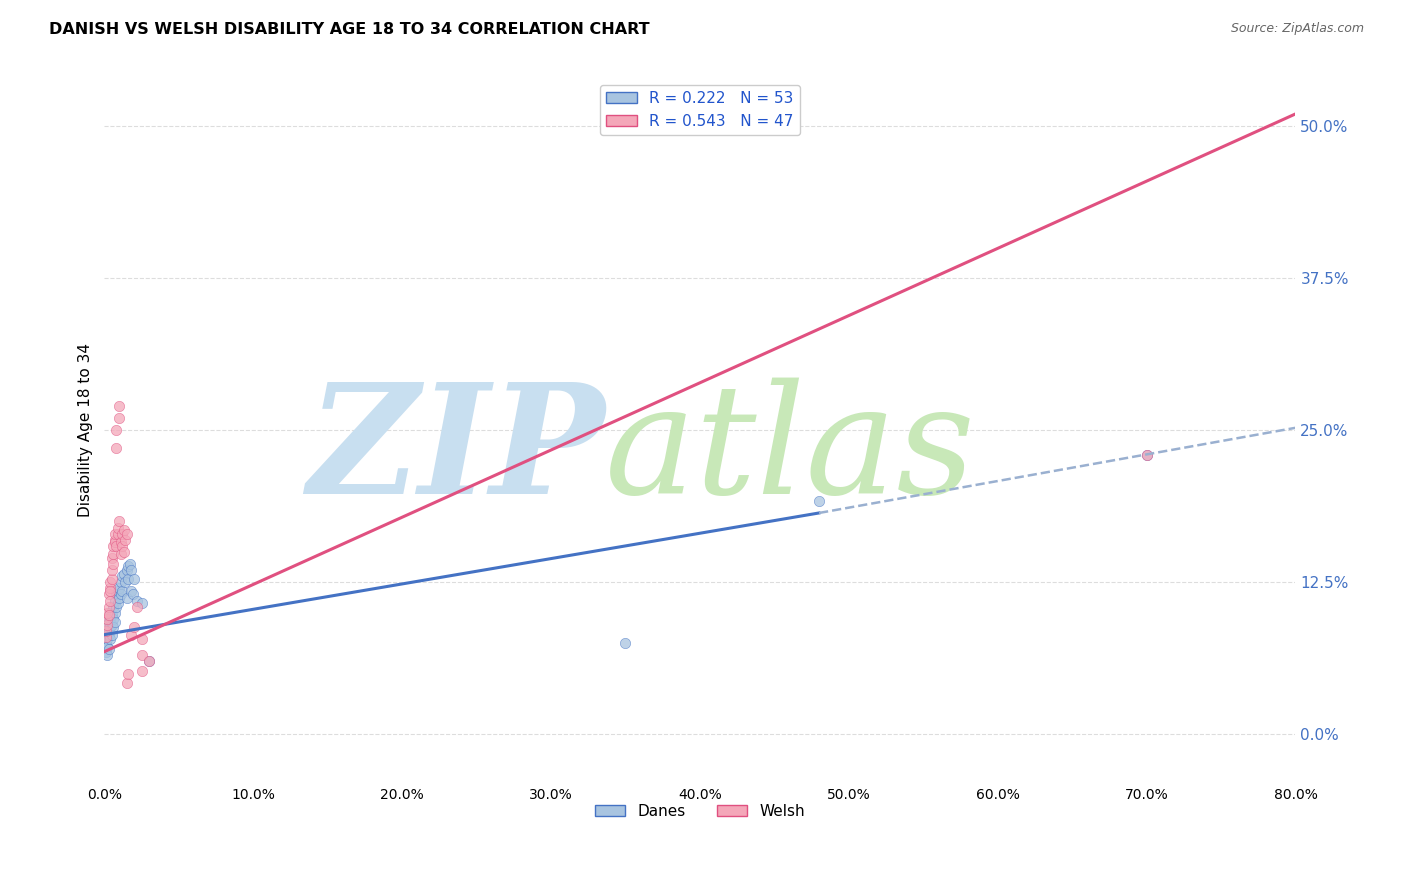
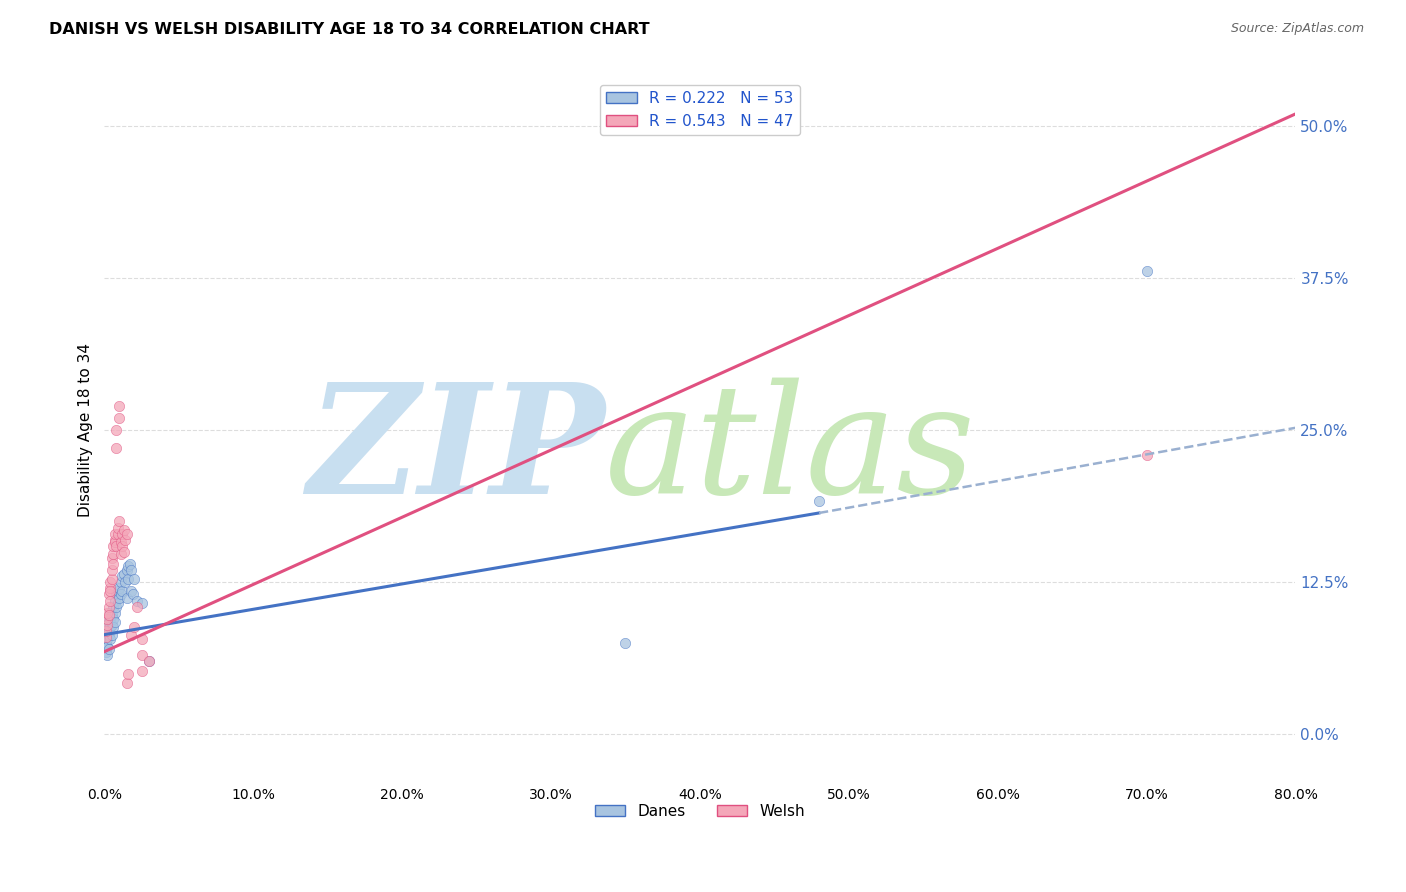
Danes/70.0%: 23.0% -> 38.1%
